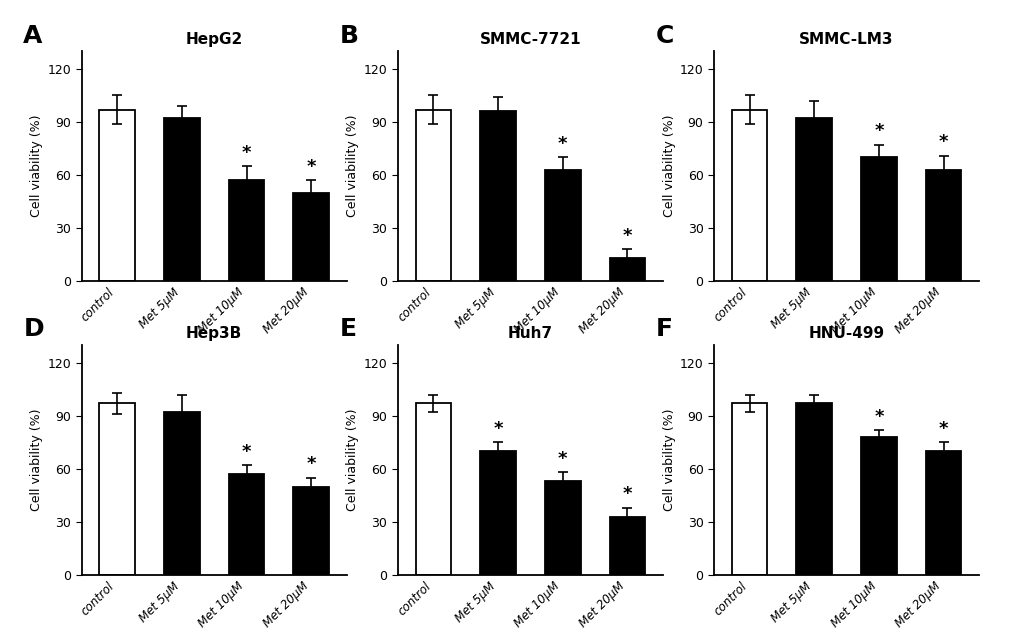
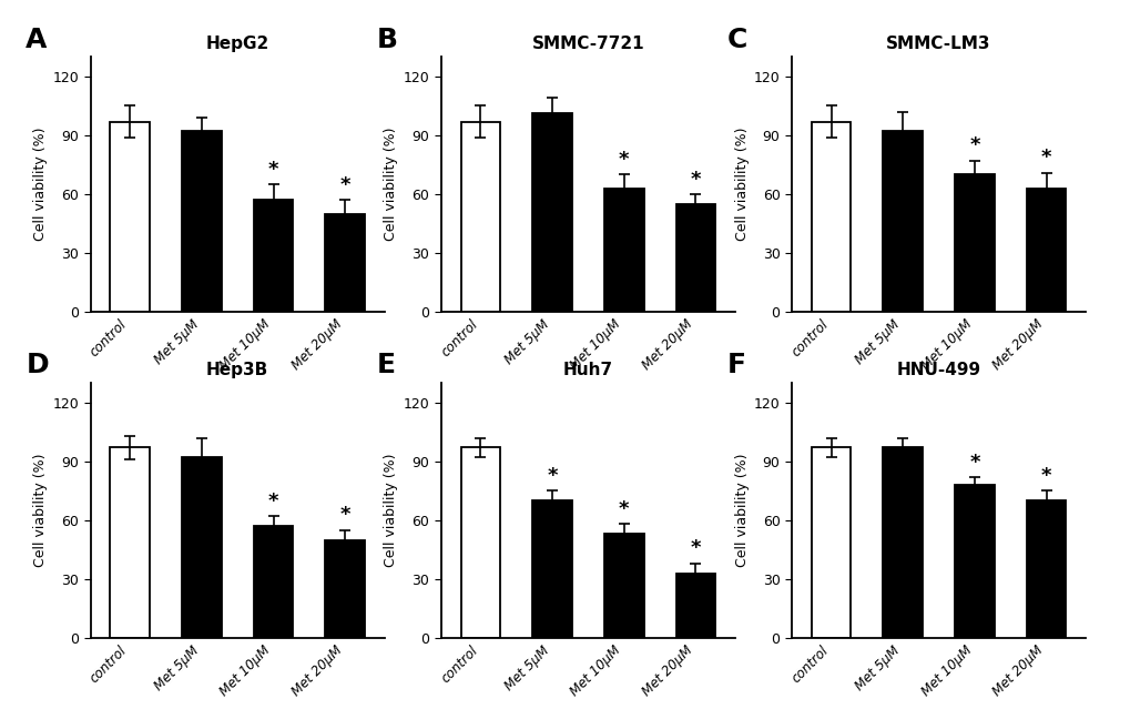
SMMC-7721/Met 5μM: 96 -> 101
SMMC-7721/Met 20μM: 13 -> 55
